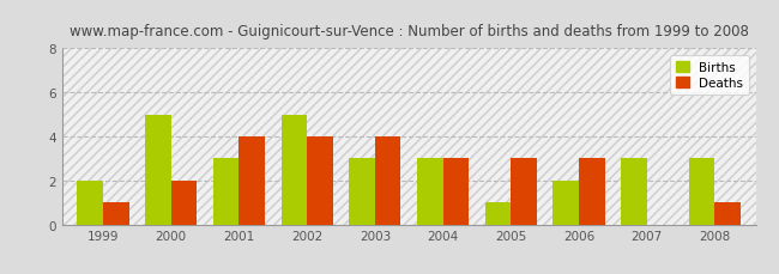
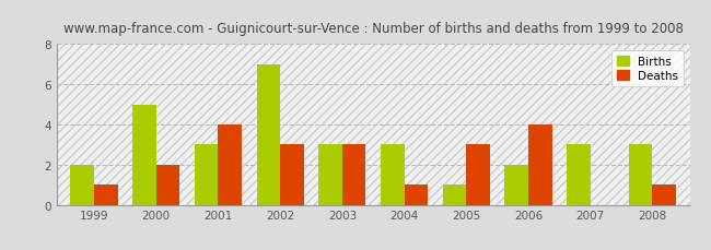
Births/2002: 5 -> 7
Deaths/2002: 4 -> 3
Deaths/2003: 4 -> 3
Deaths/2004: 3 -> 1
Deaths/2006: 3 -> 4
